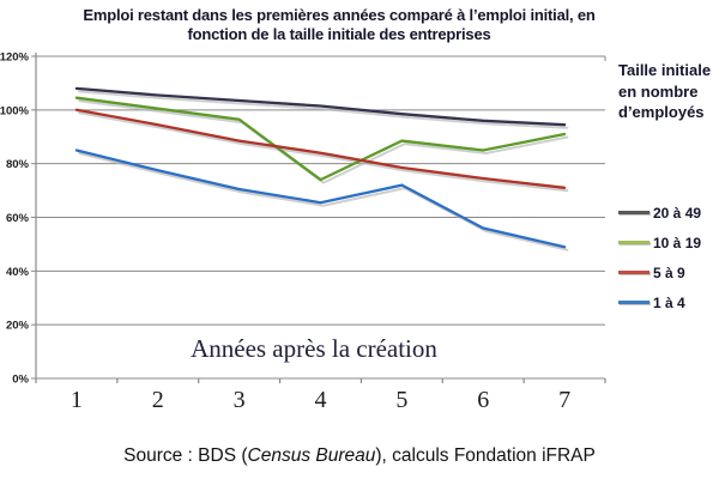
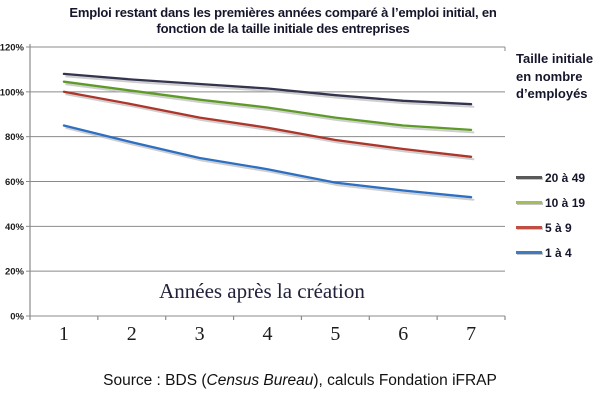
10 à 19/4: 74% -> 93%
1 à 4/5: 72% -> 60%
10 à 19/7: 91% -> 83%
1 à 4/7: 49% -> 53%
